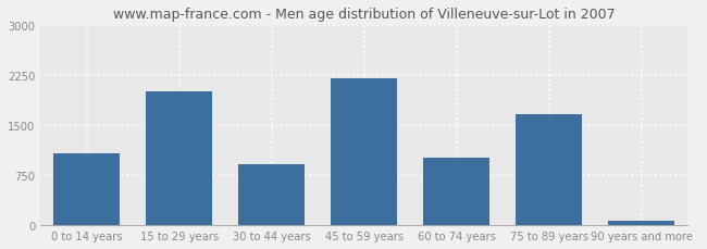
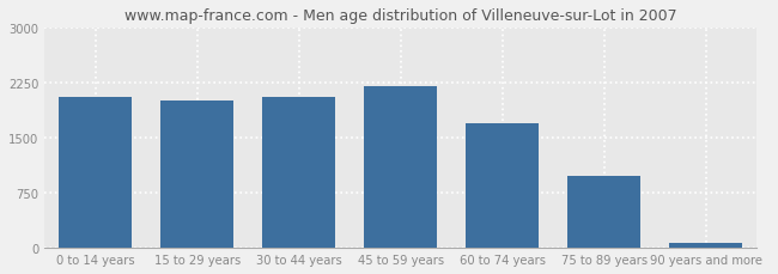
0 to 14 years: 1080 -> 2050
30 to 44 years: 920 -> 2060
60 to 74 years: 1020 -> 1700
75 to 89 years: 1660 -> 980
